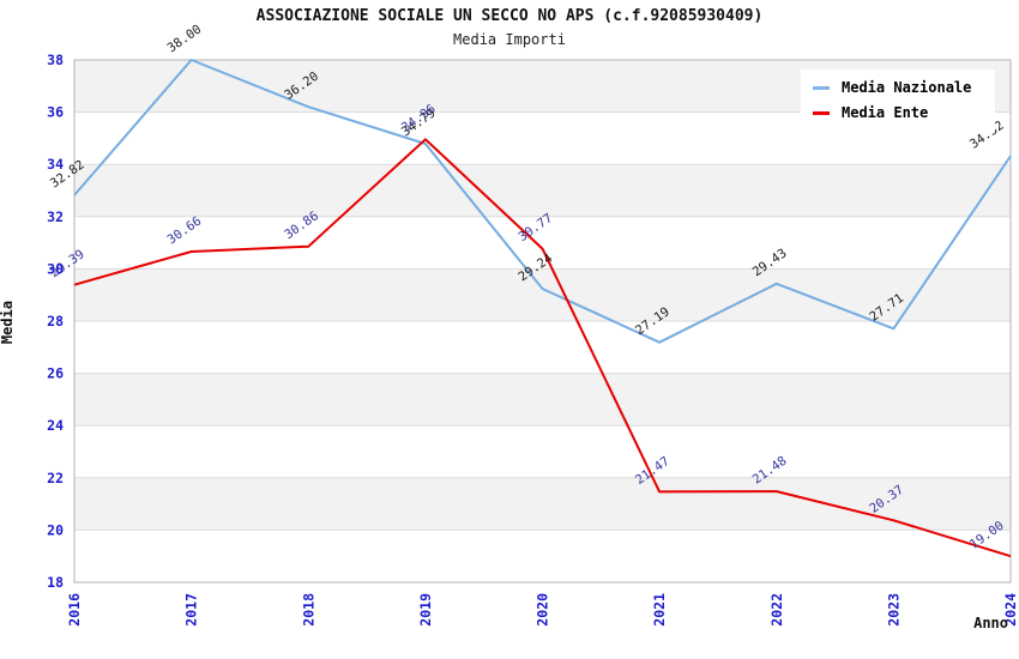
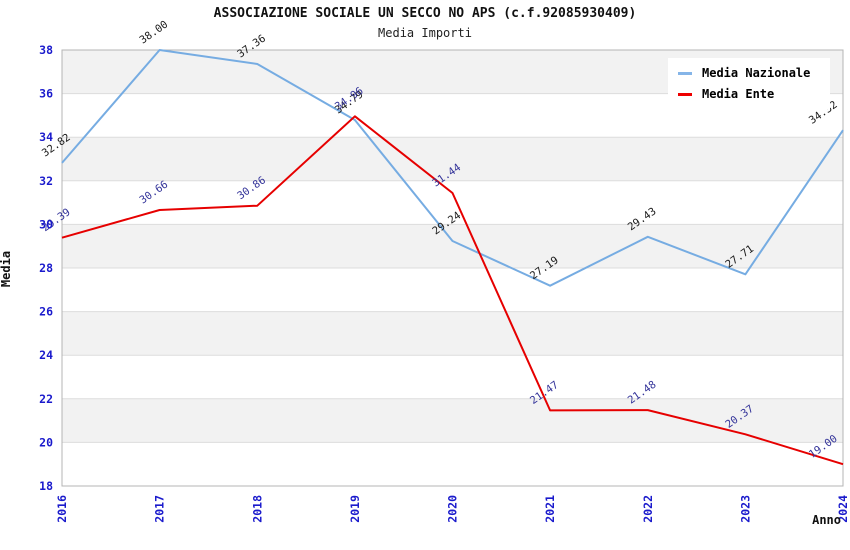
Media Nazionale/2018: 36.20 -> 37.36
Media Ente/2020: 30.77 -> 31.44
